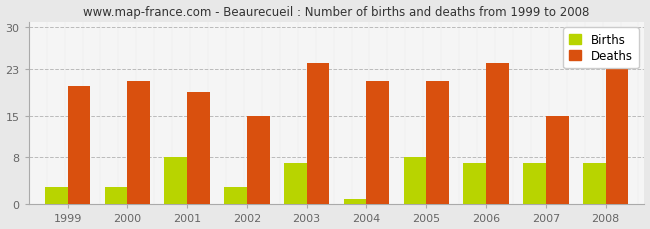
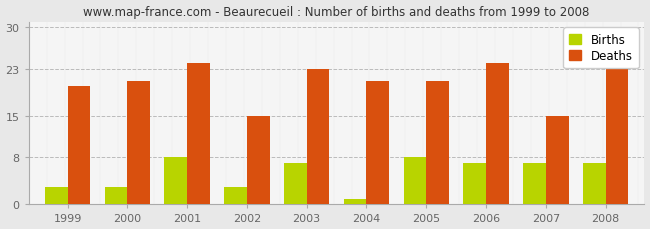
Deaths/2001: 19 -> 24
Deaths/2003: 24 -> 23
